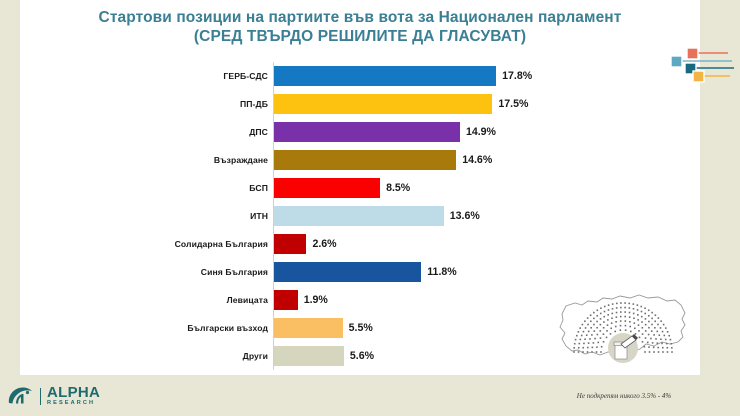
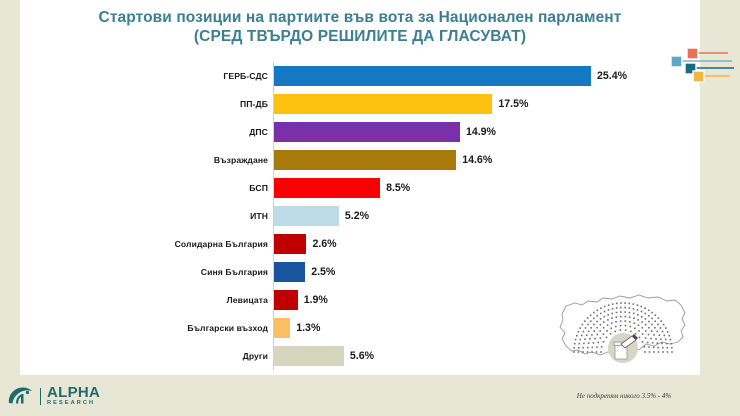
ГЕРБ-СДС: 17.8% -> 25.4%
ИТН: 13.6% -> 5.2%
Синя България: 11.8% -> 2.5%
Български възход: 5.5% -> 1.3%
